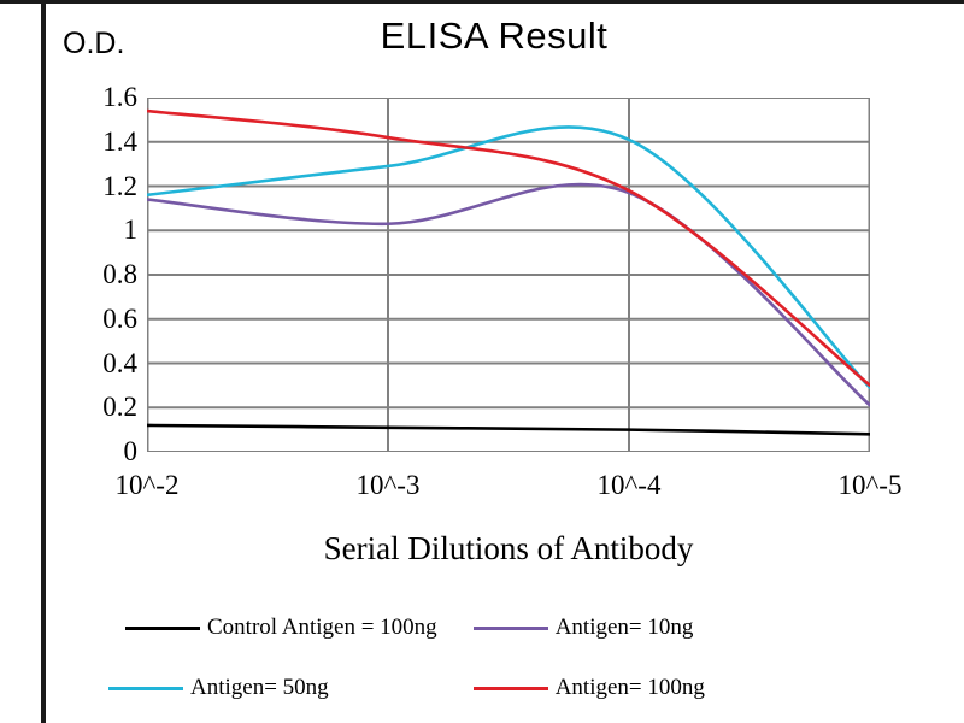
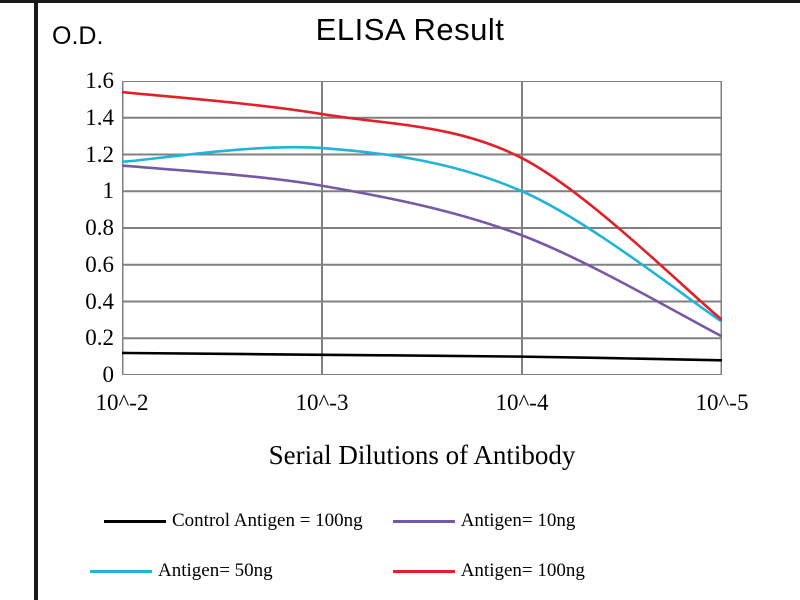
Antigen= 50ng/10^-3: 1.29 -> 1.24
Antigen= 10ng/10^-4: 1.17 -> 0.76
Antigen= 50ng/10^-4: 1.41 -> 1.00
